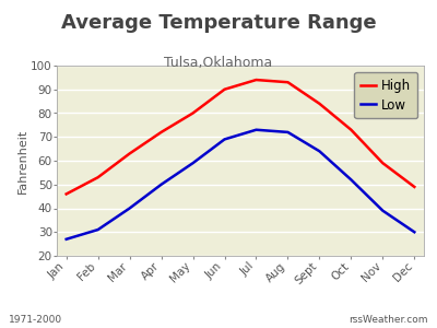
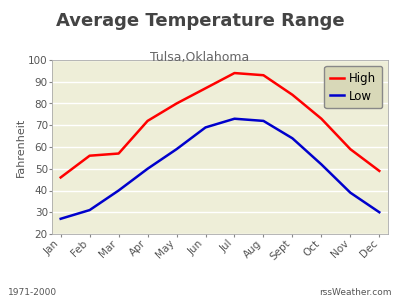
High/Feb: 53 -> 56
High/Mar: 63 -> 57
High/Jun: 90 -> 87
